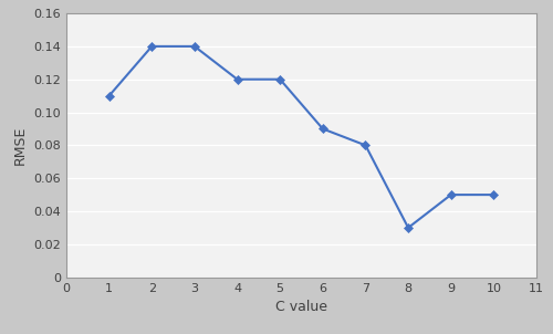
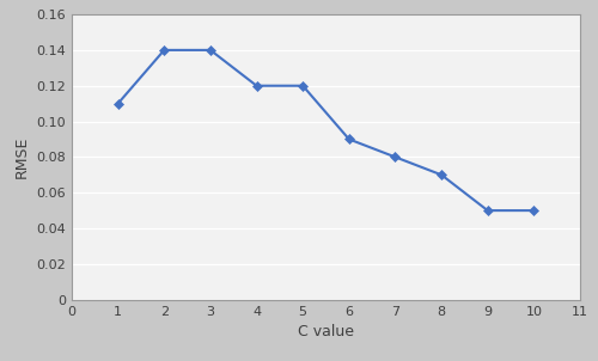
8: 0.03 -> 0.07
